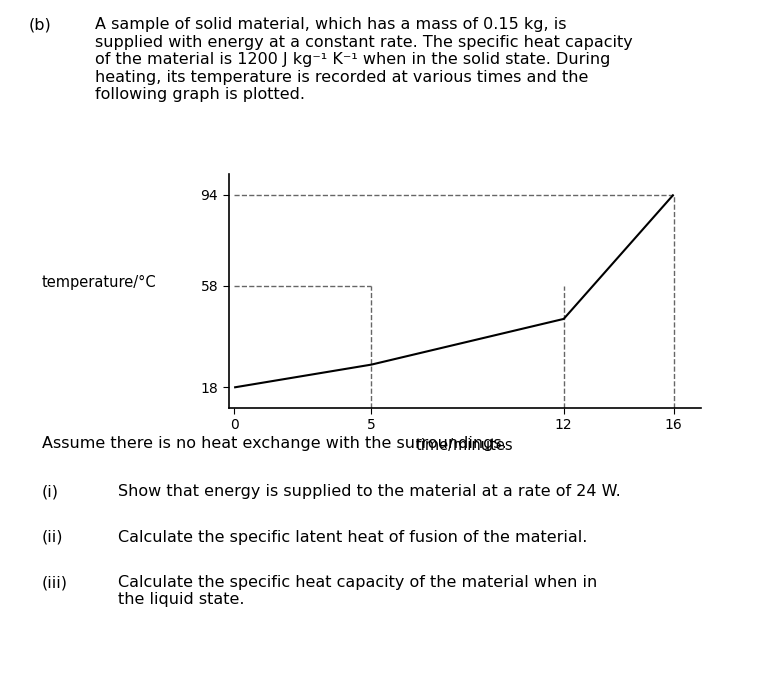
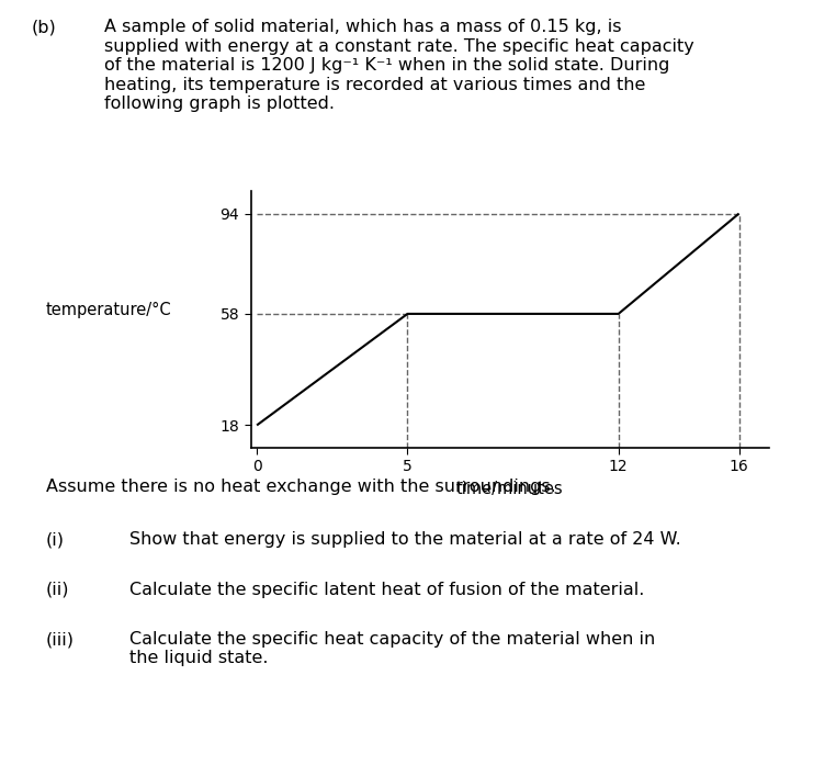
5: 27 -> 58
12: 45 -> 58
